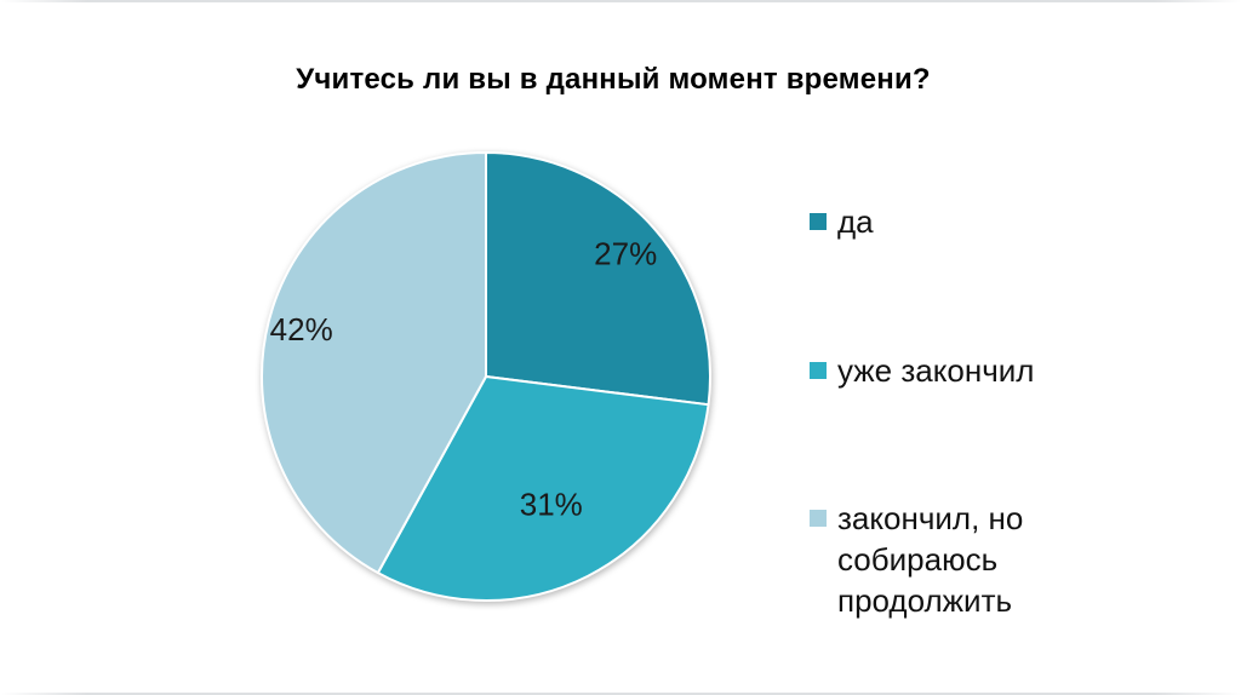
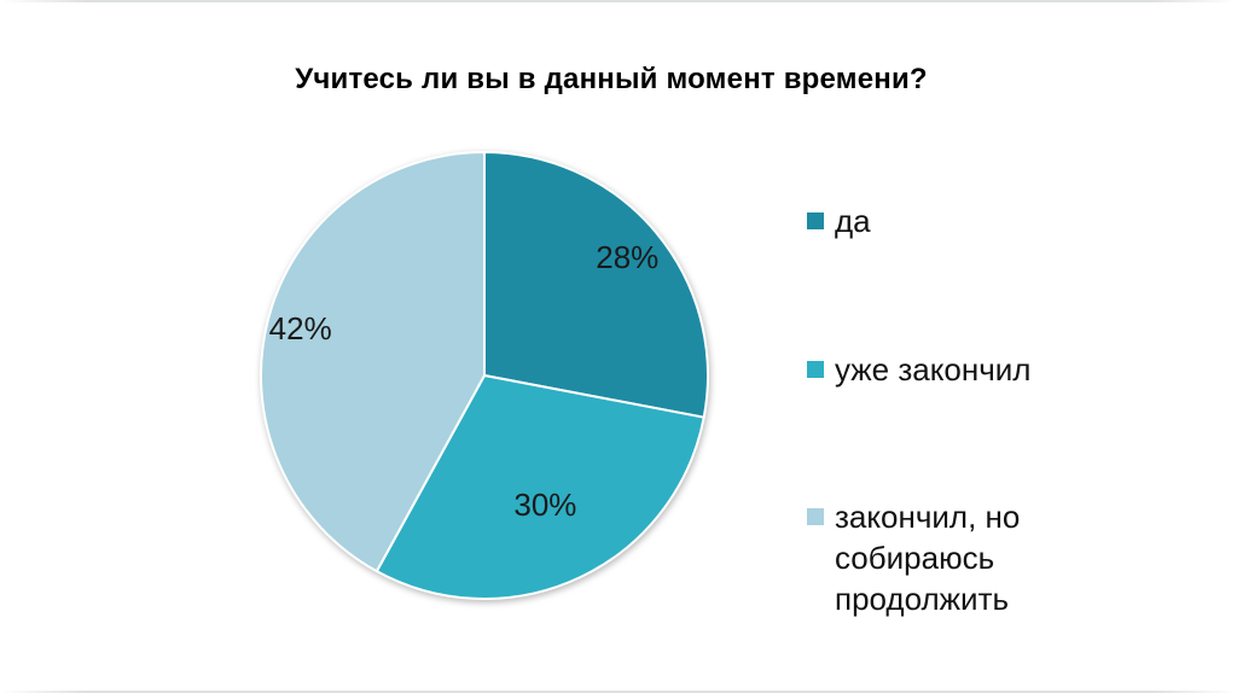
да: 27% -> 28%
уже закончил: 31% -> 30%
